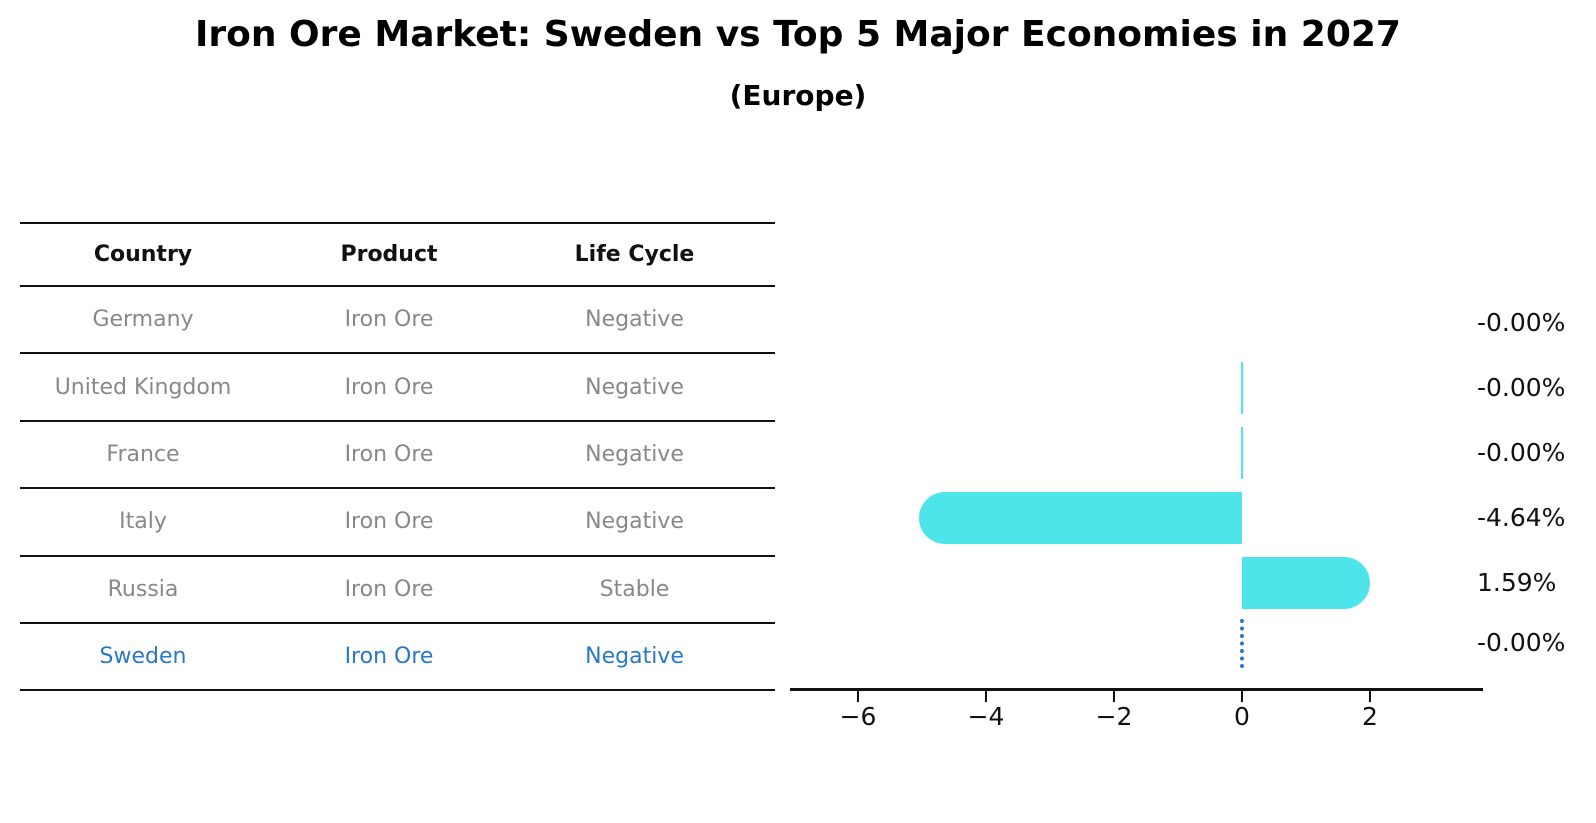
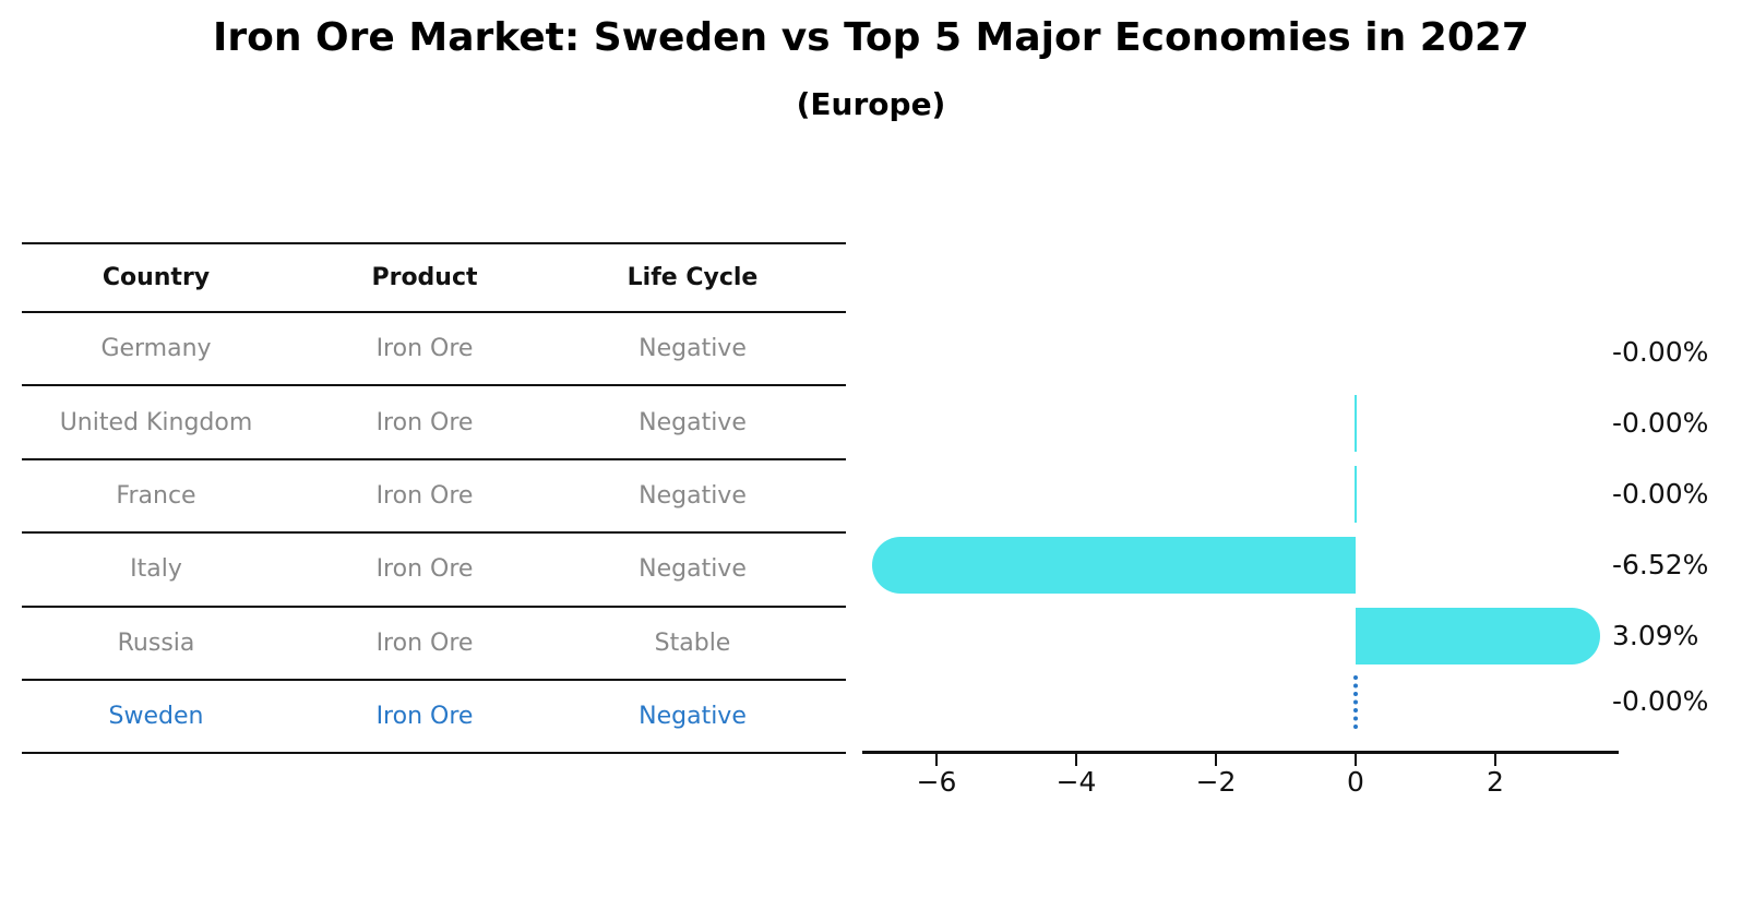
Italy: -4.64% -> -6.52%
Russia: 1.59% -> 3.09%
